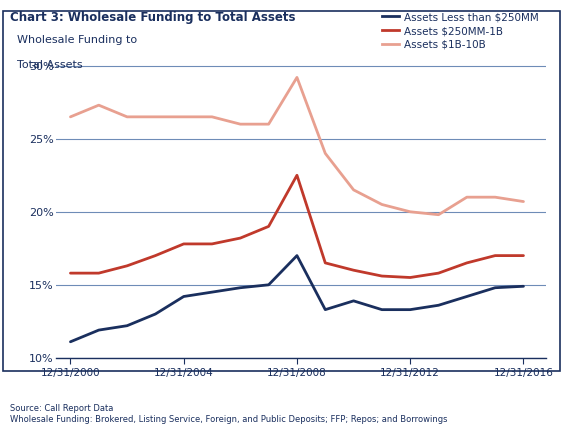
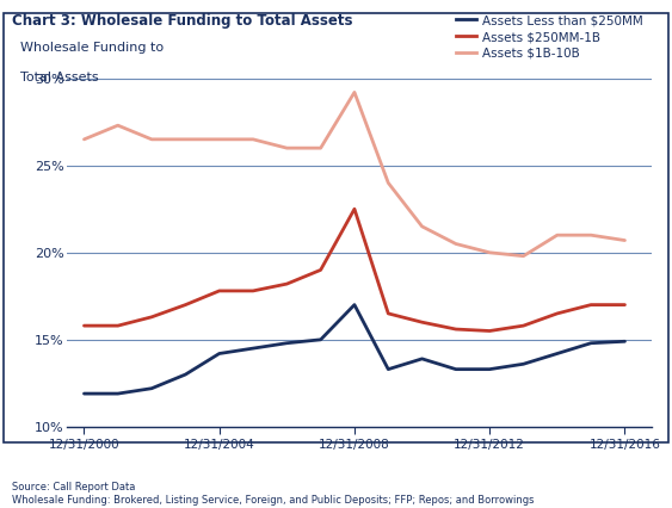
Assets Less than $250MM/12/31/2000: 11.1% -> 11.9%
